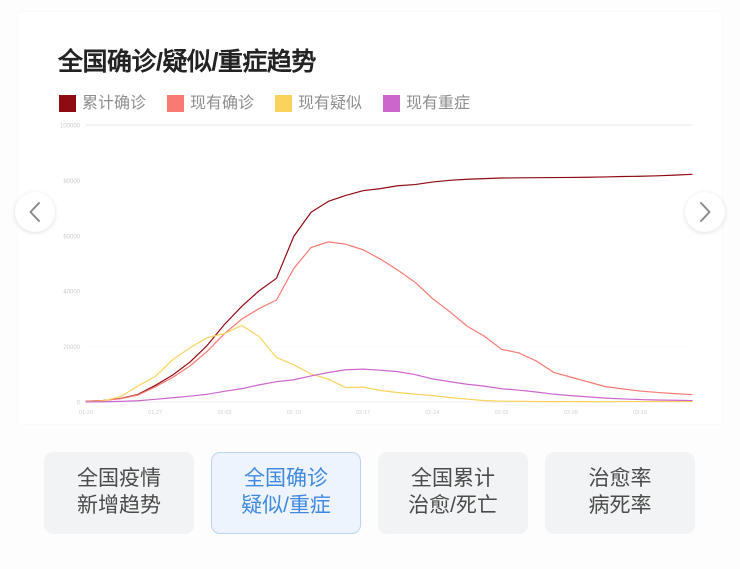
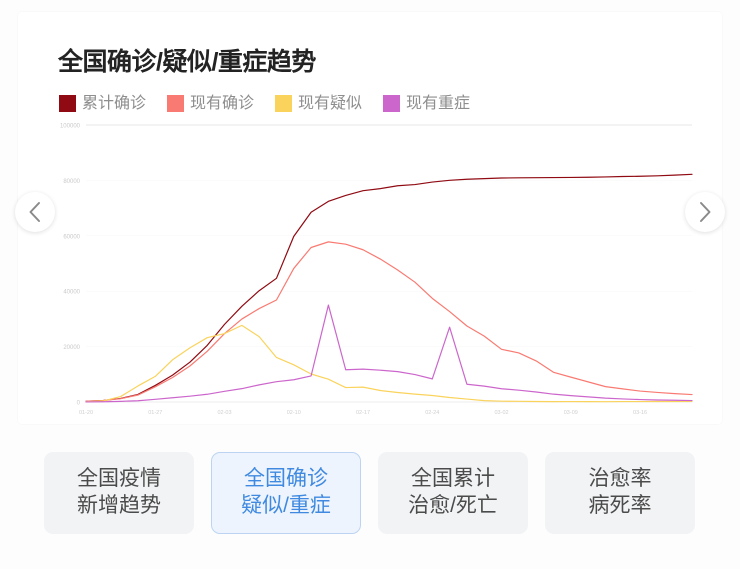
现有重症/02-17: 11000 -> 35000
现有重症/03-02: 7000 -> 27000
